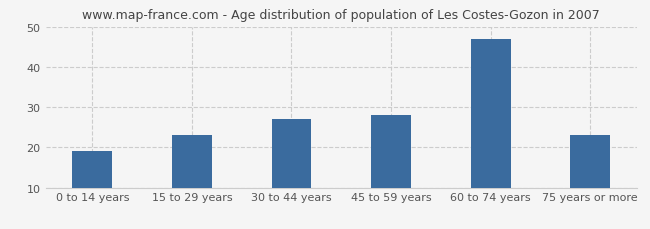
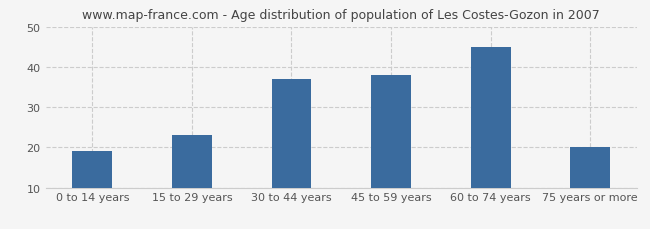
30 to 44 years: 27 -> 37
45 to 59 years: 28 -> 38
60 to 74 years: 47 -> 45
75 years or more: 23 -> 20
